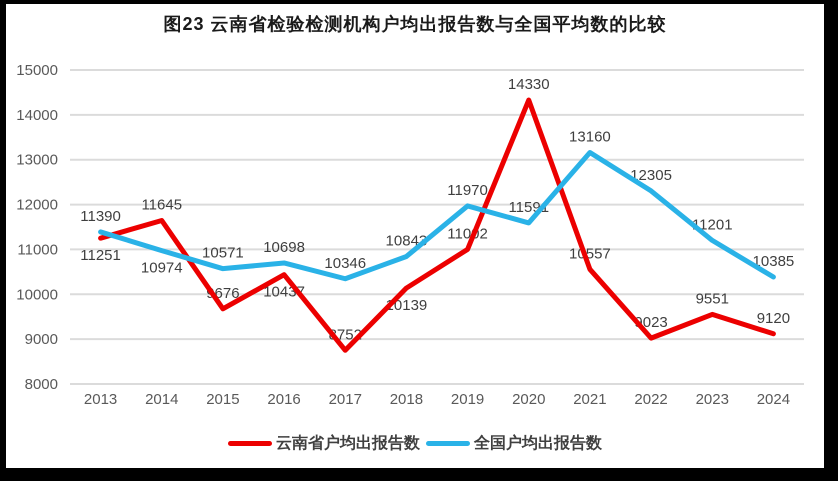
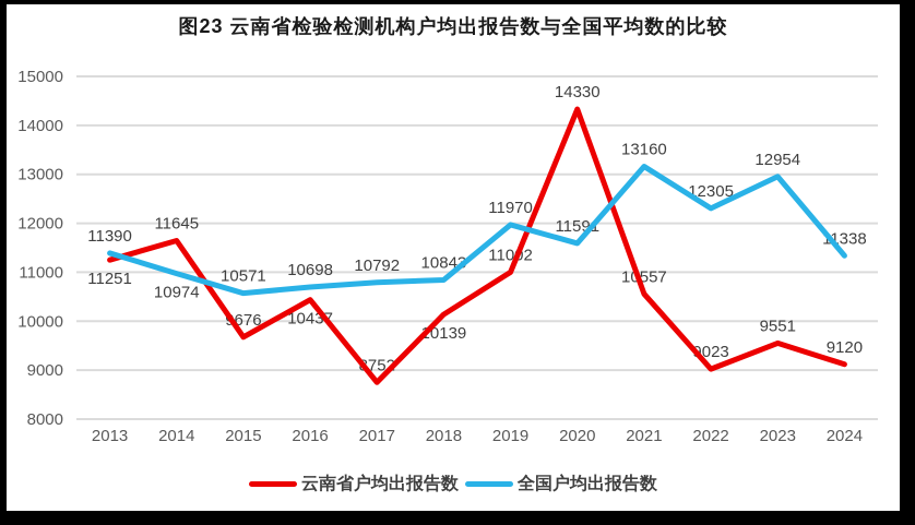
全国户均出报告数/2017: 10346 -> 10792
全国户均出报告数/2023: 11201 -> 12954
全国户均出报告数/2024: 10385 -> 11338
